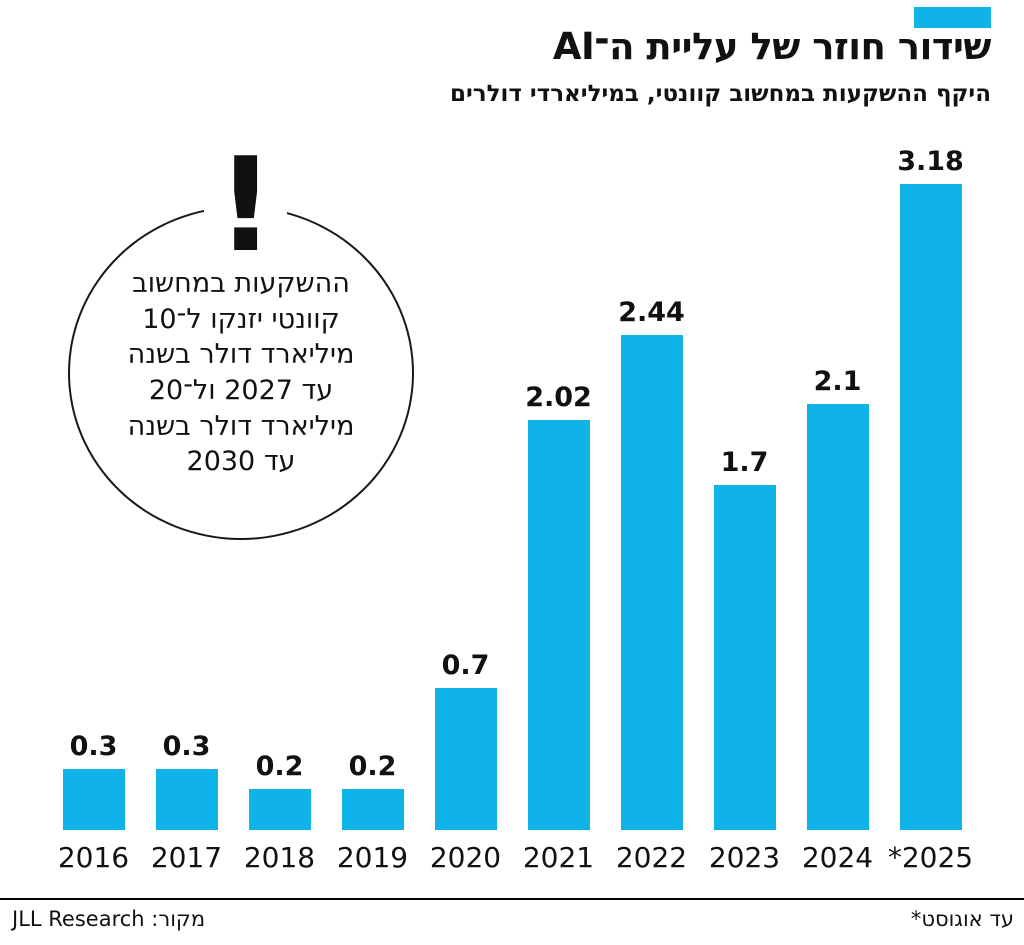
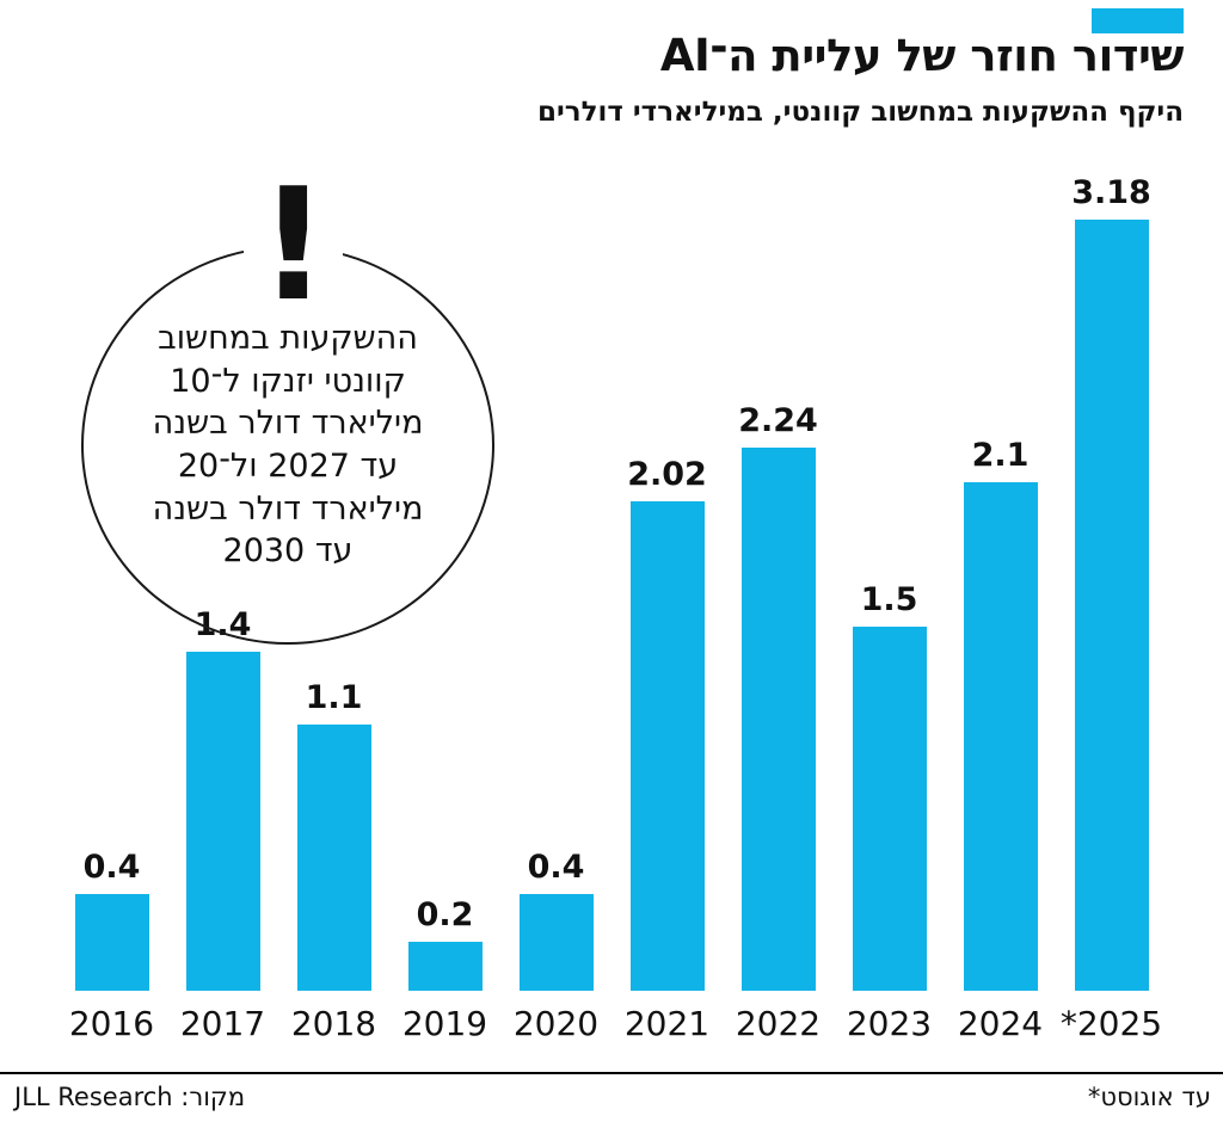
2016: 0.3 -> 0.4
2017: 0.3 -> 1.4
2018: 0.2 -> 1.1
2020: 0.7 -> 0.4
2022: 2.44 -> 2.24
2023: 1.7 -> 1.5
